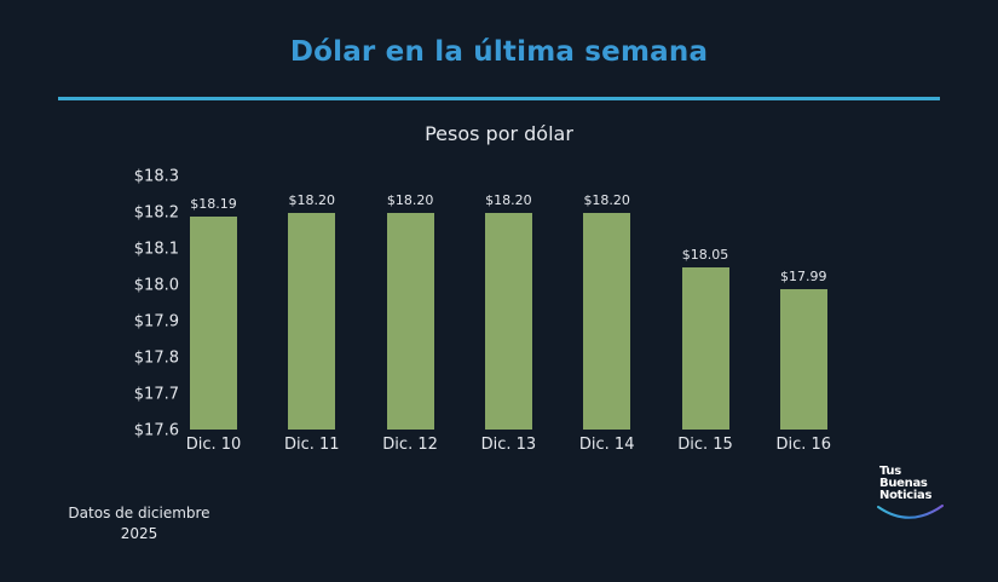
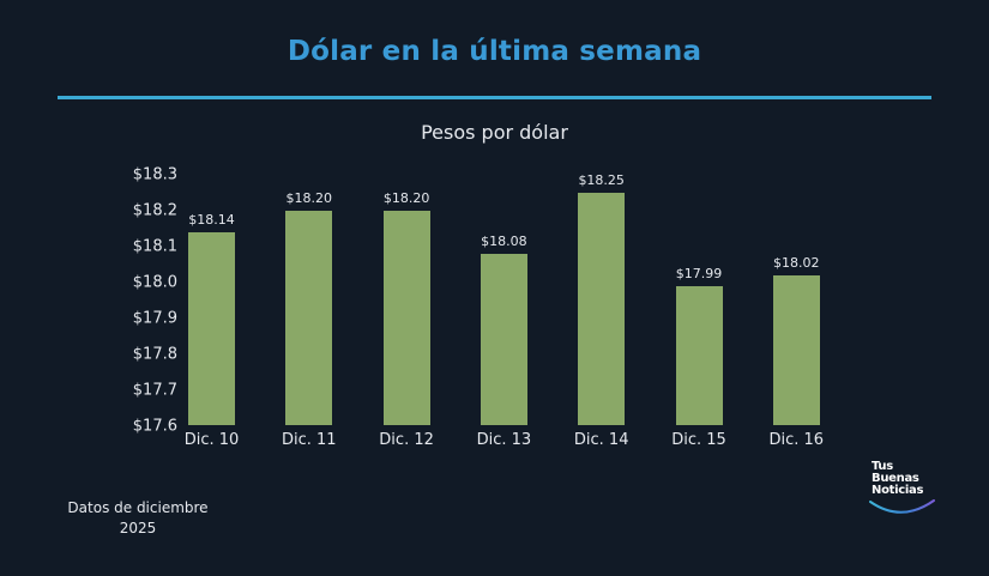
Dic. 10: $18.19 -> $18.14
Dic. 13: $18.20 -> $18.08
Dic. 14: $18.20 -> $18.25
Dic. 15: $18.05 -> $17.99
Dic. 16: $17.99 -> $18.02
